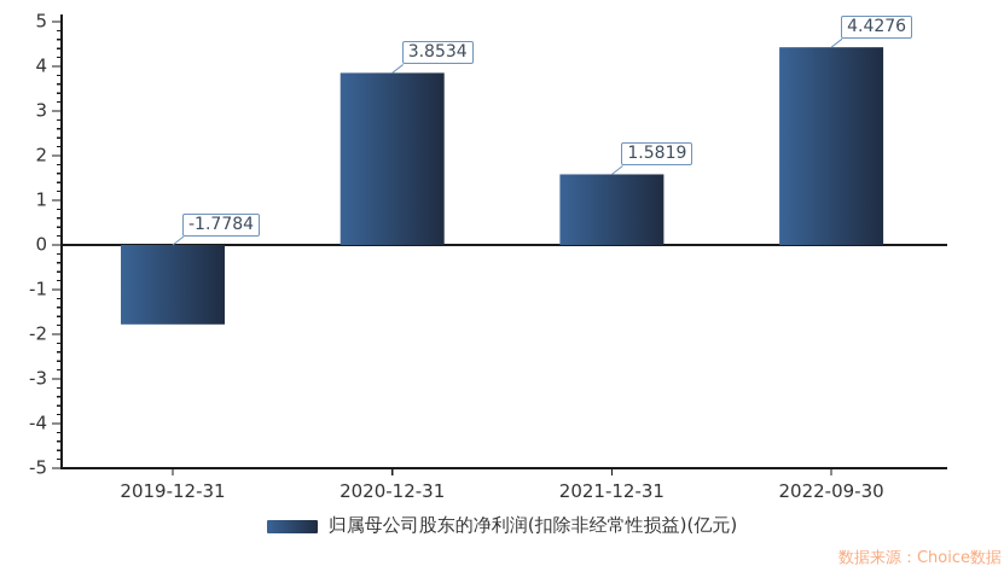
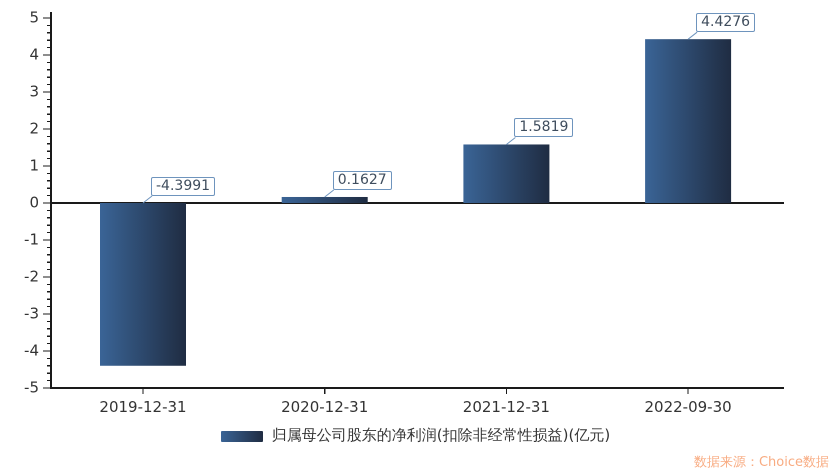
2019-12-31: -1.7784 -> -4.3991
2020-12-31: 3.8534 -> 0.1627
